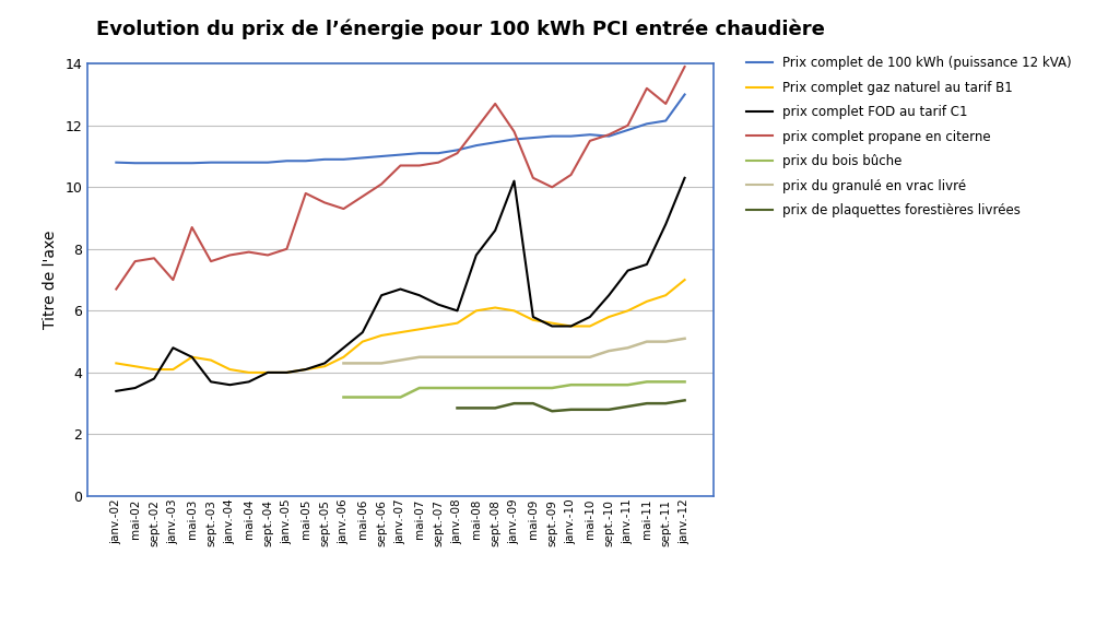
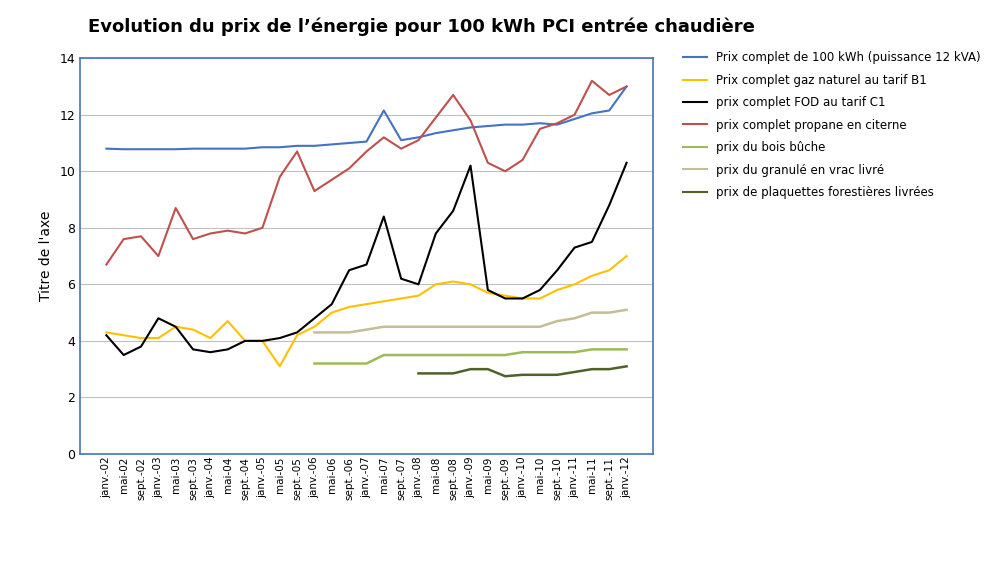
prix complet FOD au tarif C1/janv.-02: 3.4 -> 4.2
Prix complet gaz naturel au tarif B1/mai-04: 4.0 -> 4.7
Prix complet gaz naturel au tarif B1/mai-05: 4.1 -> 3.1
prix complet propane en citerne/sept.-05: 9.5 -> 10.7
Prix complet de 100 kWh (puissance 12 kVA)/mai-07: 11.10 -> 12.15
prix complet FOD au tarif C1/mai-07: 6.5 -> 8.4
prix complet propane en citerne/mai-07: 10.7 -> 11.2
prix complet propane en citerne/janv.-12: 13.9 -> 13.0
